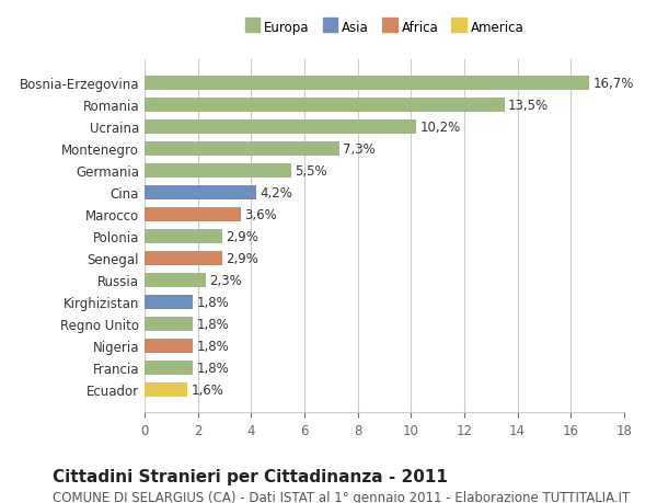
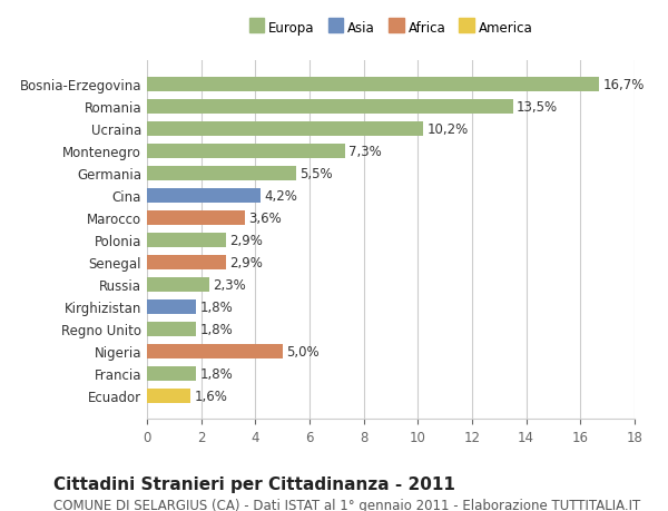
Nigeria: 1,8% -> 5,0%
